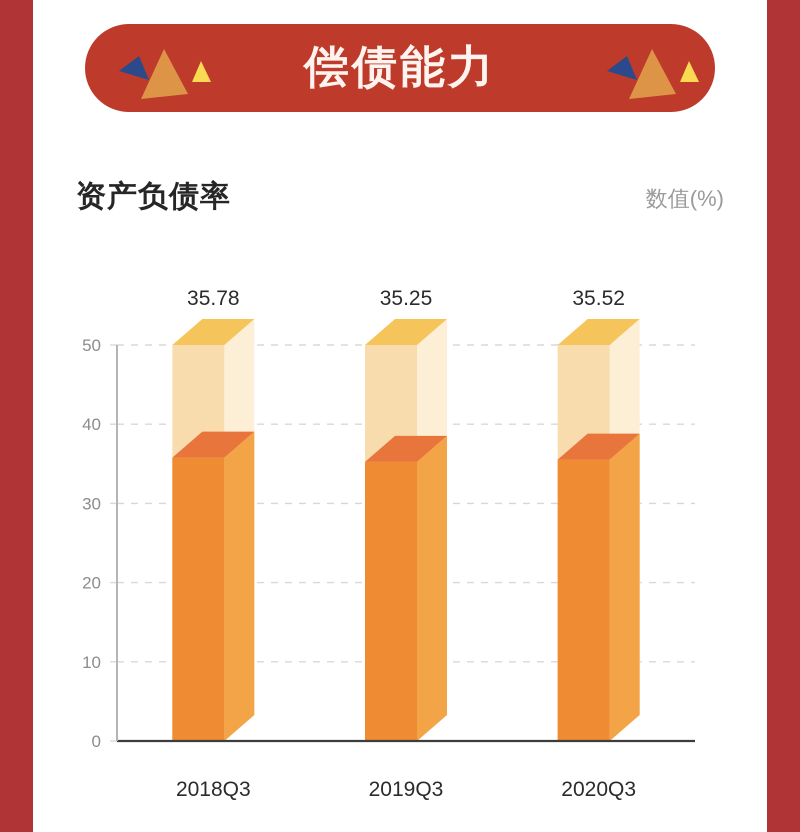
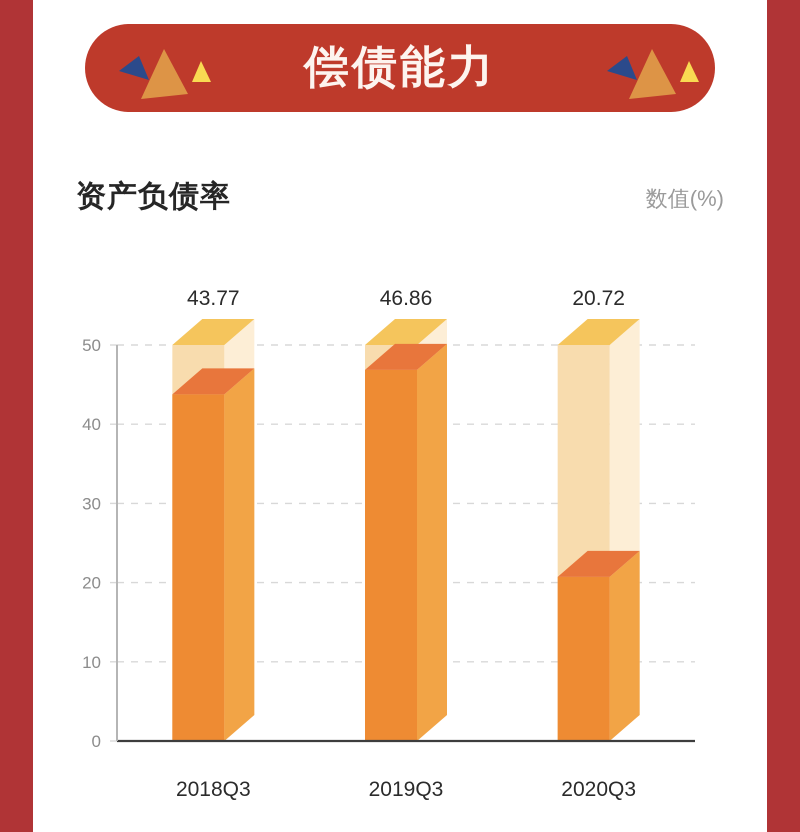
2018Q3: 35.78 -> 43.77
2019Q3: 35.25 -> 46.86
2020Q3: 35.52 -> 20.72
